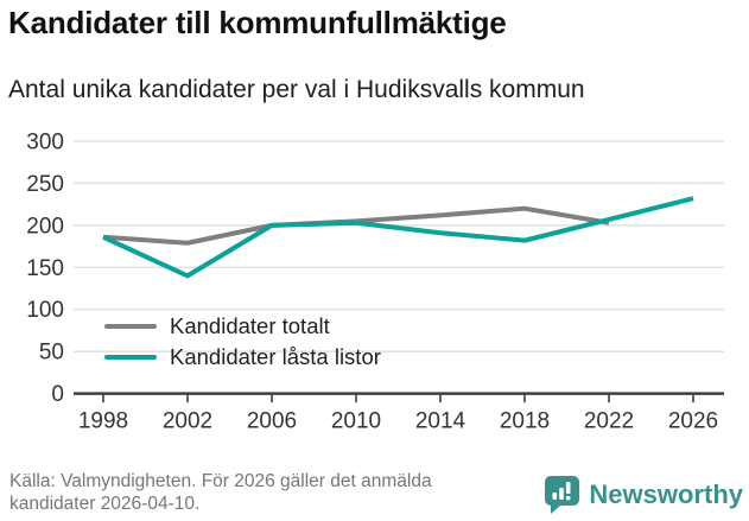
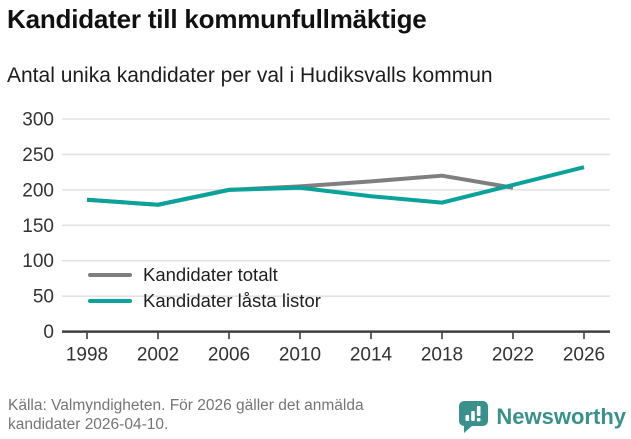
Kandidater låsta listor/2002: 140 -> 180
